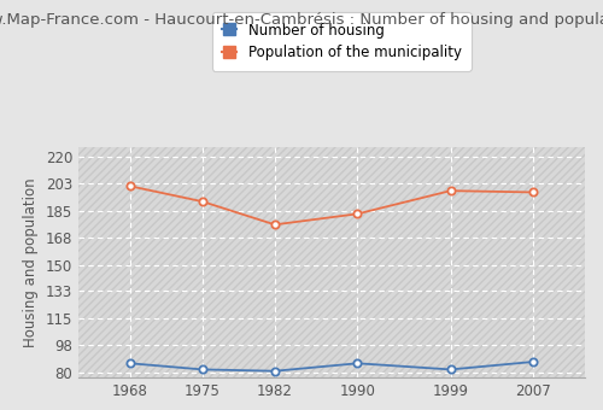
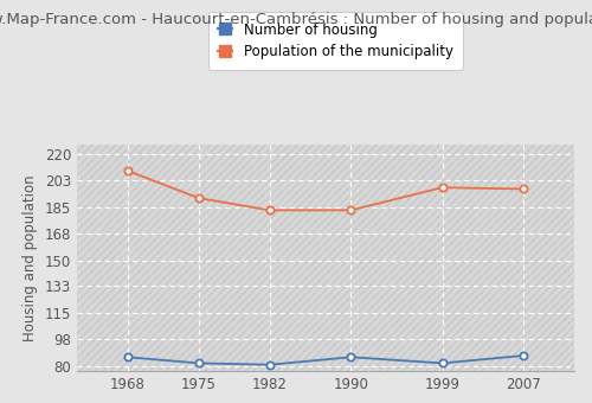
Population of the municipality/1968: 201 -> 209
Population of the municipality/1982: 176 -> 183
